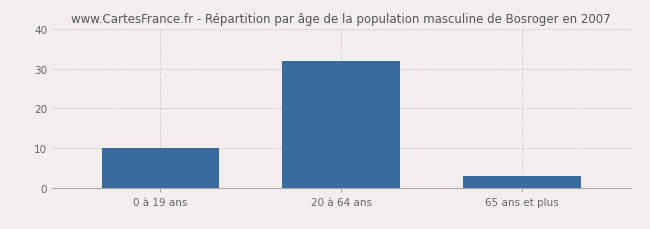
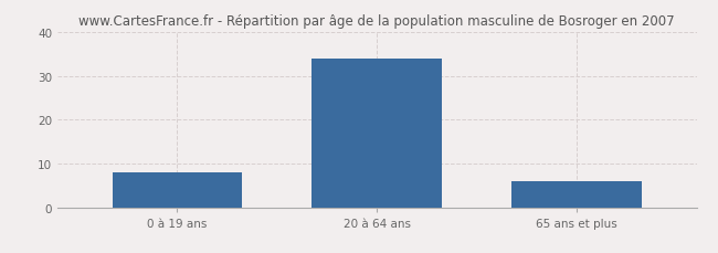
0 à 19 ans: 10 -> 8
20 à 64 ans: 32 -> 34
65 ans et plus: 3 -> 6
